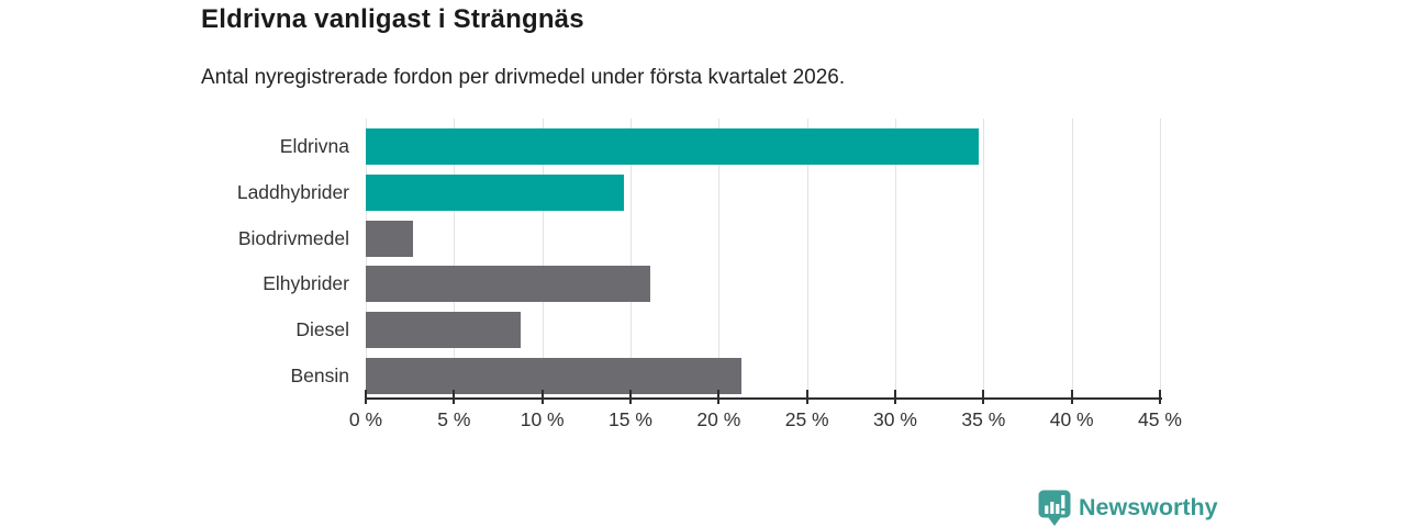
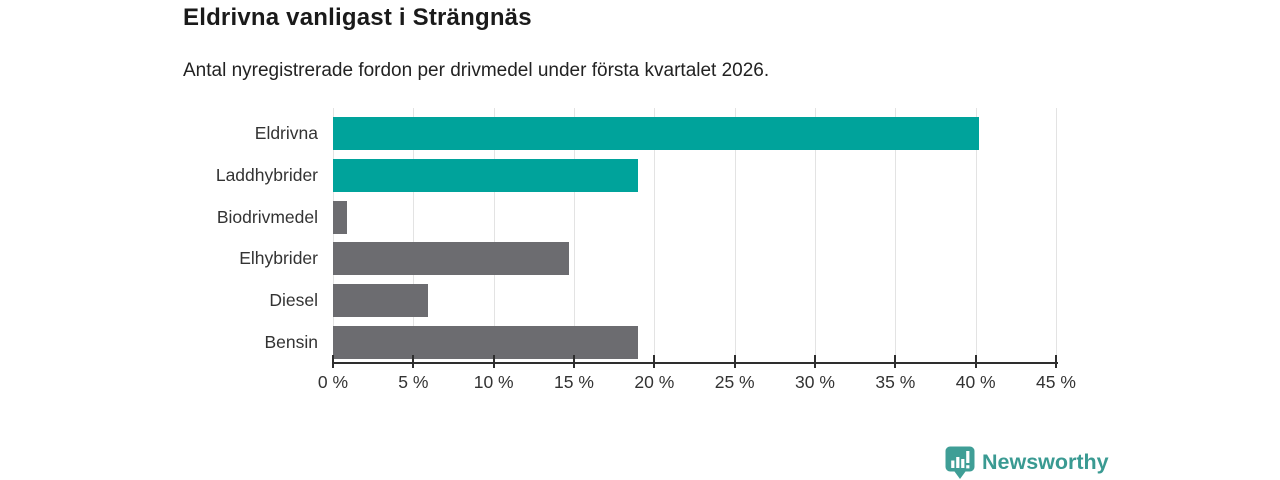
Eldrivna: 34.7% -> 40.2%
Laddhybrider: 14.6% -> 19.0%
Biodrivmedel: 2.7% -> 0.9%
Elhybrider: 16.1% -> 14.7%
Diesel: 8.8% -> 5.9%
Bensin: 21.3% -> 19.0%
